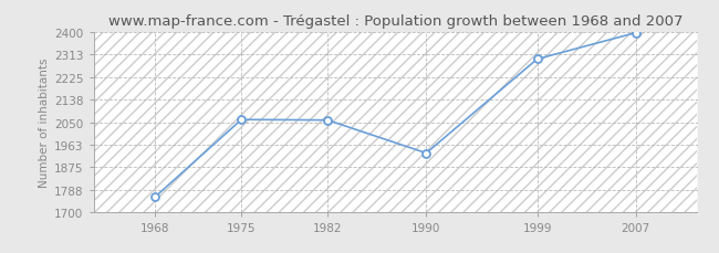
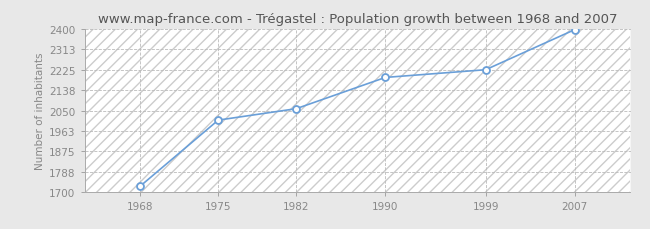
1968: 1760 -> 1726
1975: 2060 -> 2009
1990: 1930 -> 2192
1999: 2295 -> 2225
